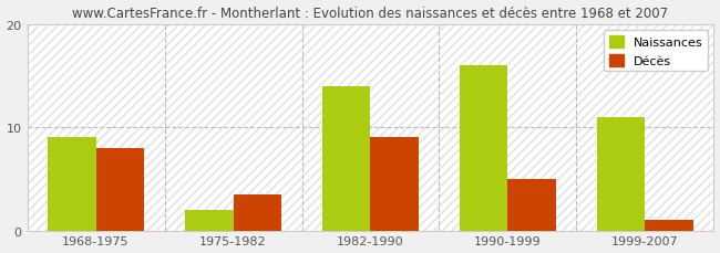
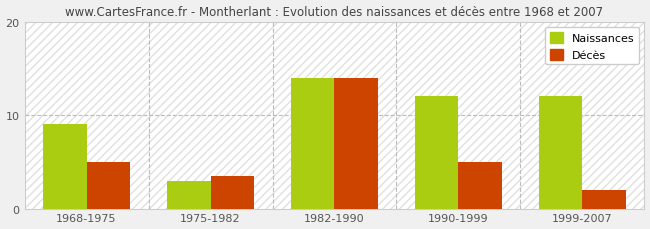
Décès/1968-1975: 8.0 -> 5.0
Naissances/1975-1982: 2 -> 3
Décès/1982-1990: 9.0 -> 14.0
Naissances/1990-1999: 16 -> 12
Naissances/1999-2007: 11 -> 12
Décès/1999-2007: 1.0 -> 2.0
